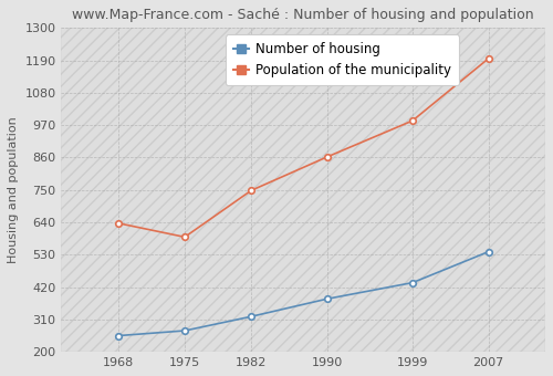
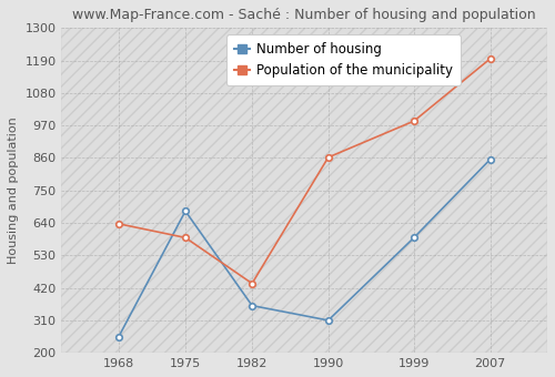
Number of housing/1975: 272 -> 680
Number of housing/1982: 320 -> 360
Population of the municipality/1982: 748 -> 435
Number of housing/1990: 380 -> 310
Number of housing/1999: 435 -> 590
Number of housing/2007: 540 -> 855
